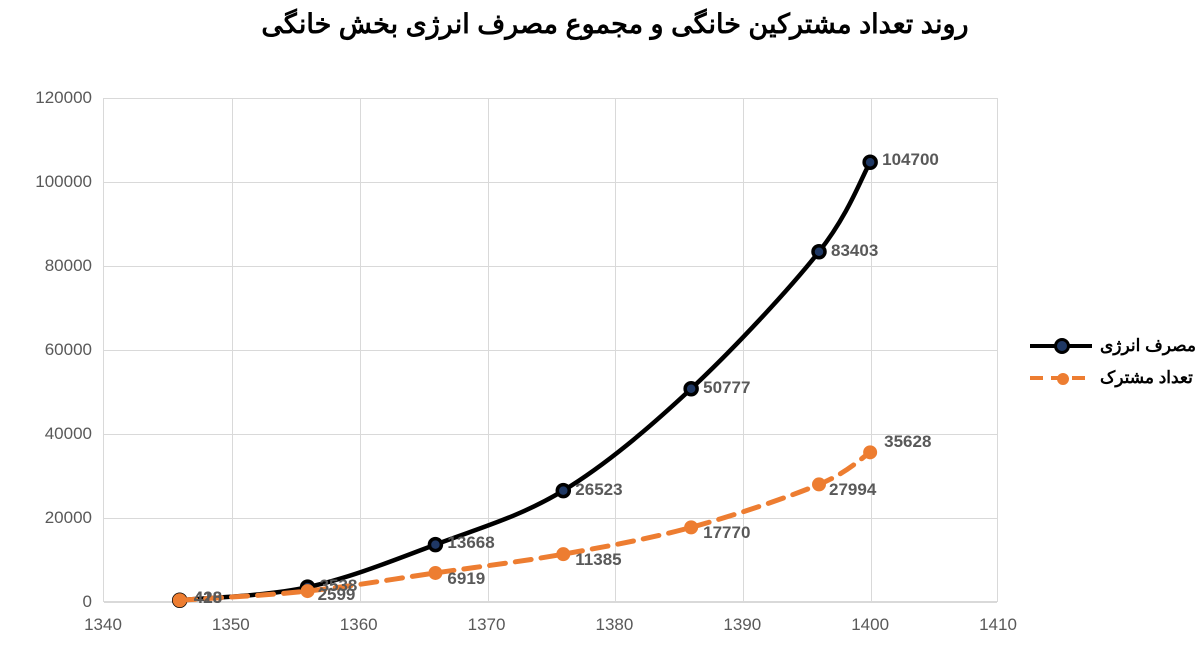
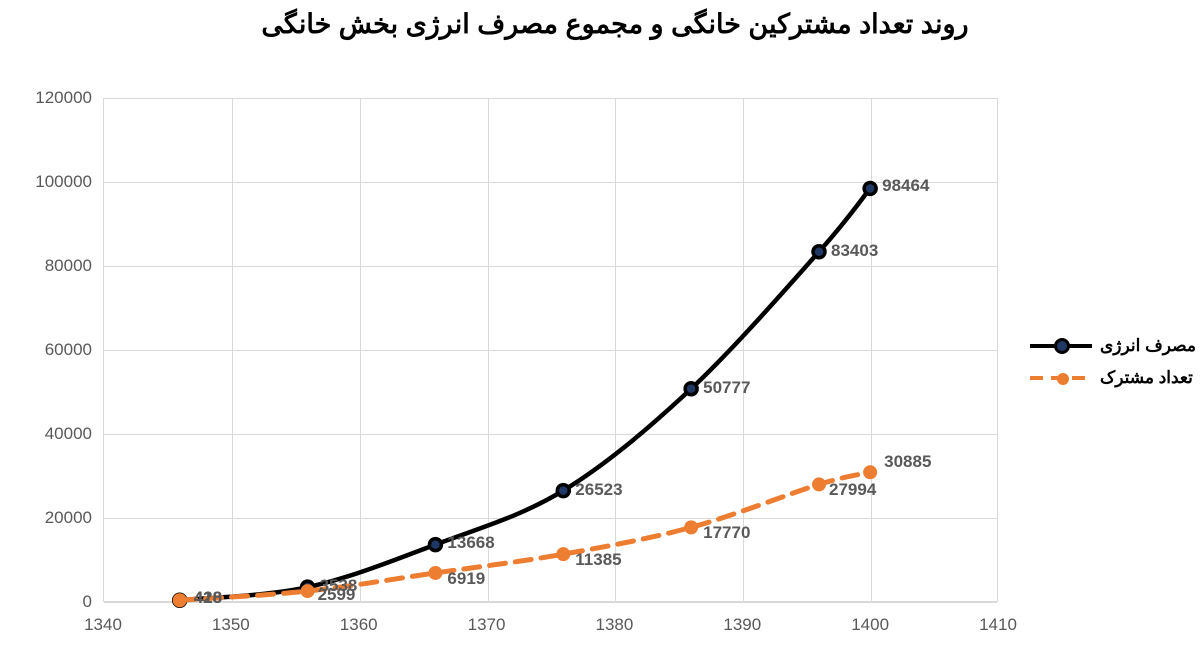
مصرف انرژی/1400: 104700 -> 98464
تعداد مشترک/1400: 35628 -> 30885
